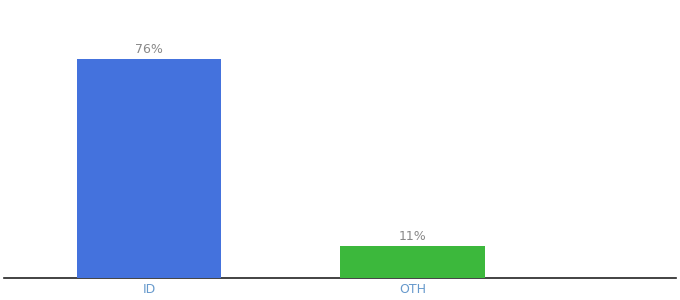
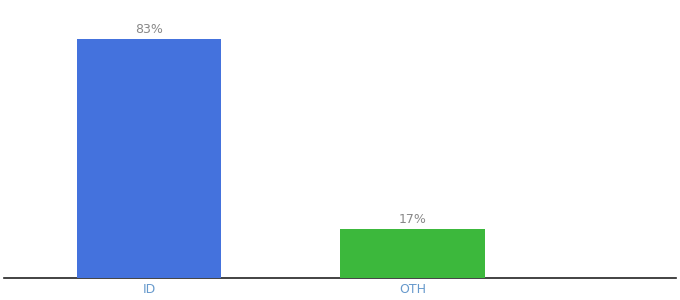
ID: 76% -> 83%
OTH: 11% -> 17%
